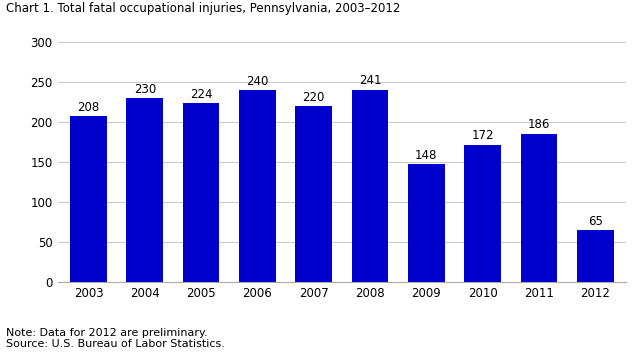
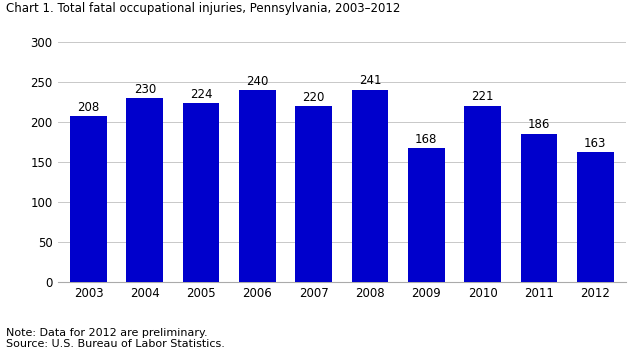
2009: 148 -> 168
2010: 172 -> 221
2012: 65 -> 163
